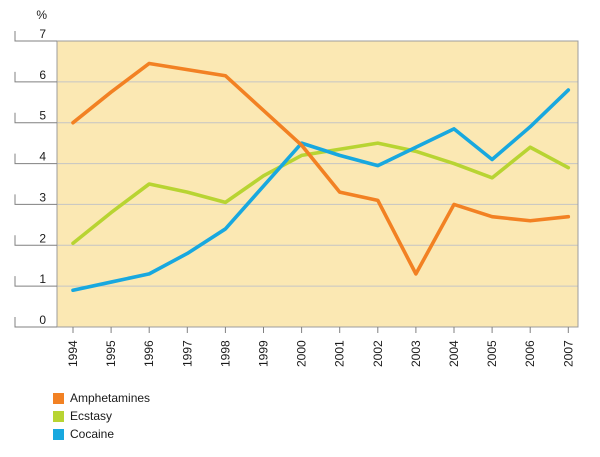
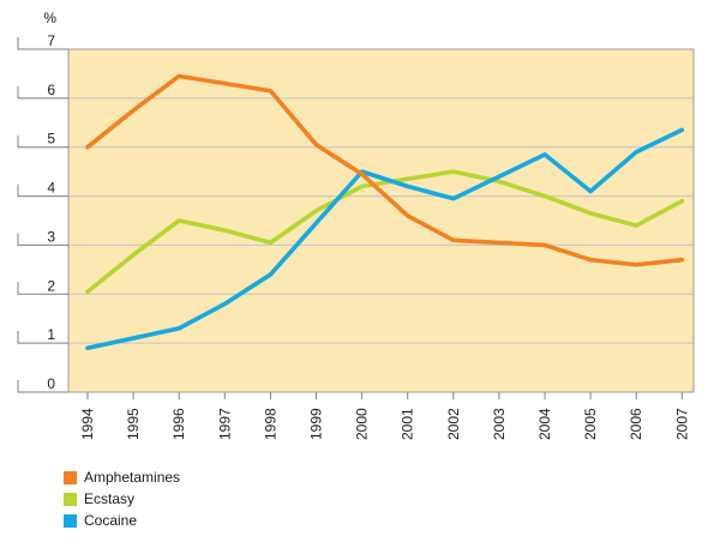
Amphetamines/1999: 5.3 -> 5.0
Amphetamines/2001: 3.3 -> 3.6
Amphetamines/2003: 1.3 -> 3.0
Ecstasy/2006: 4.4 -> 3.4
Cocaine/2007: 5.8 -> 5.3
